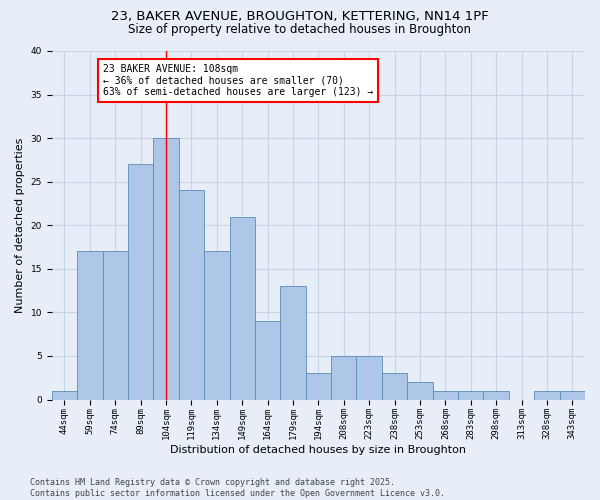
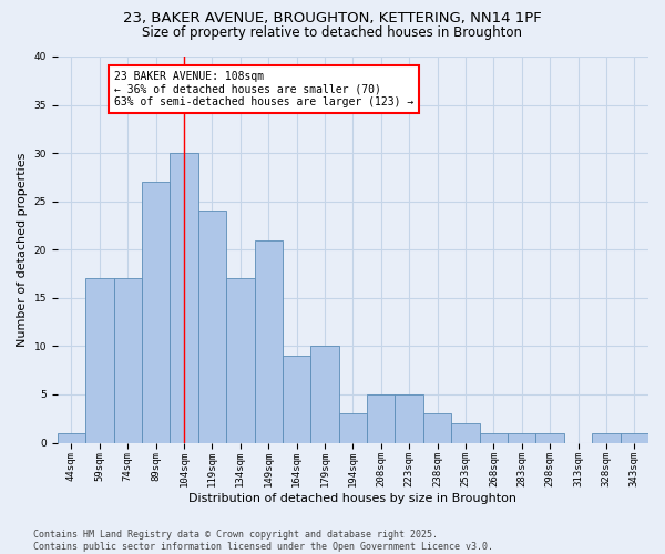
179sqm: 13 -> 10
